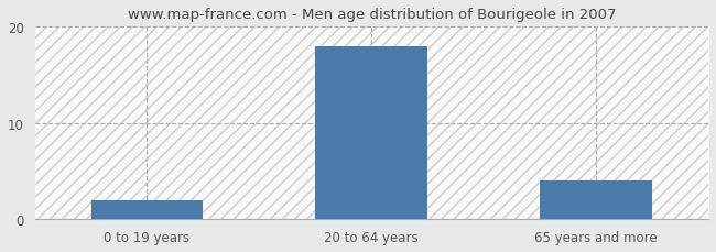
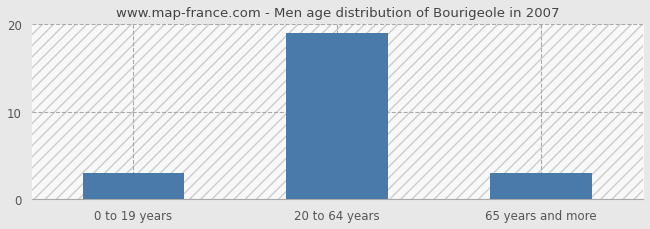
0 to 19 years: 2 -> 3
20 to 64 years: 18 -> 19
65 years and more: 4 -> 3
